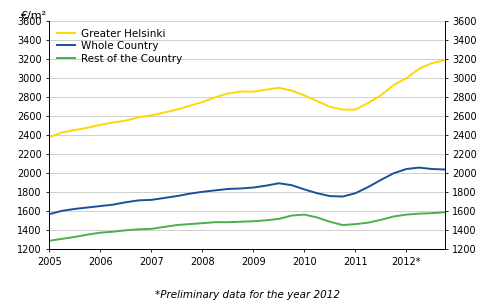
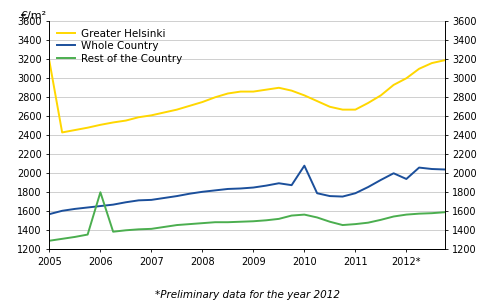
Greater Helsinki/2005: 2380 -> 3180
Rest of the Country/2006: 1380 -> 1800
Whole Country/2010: 1830 -> 2080
Whole Country/2012*: 2040 -> 1940
